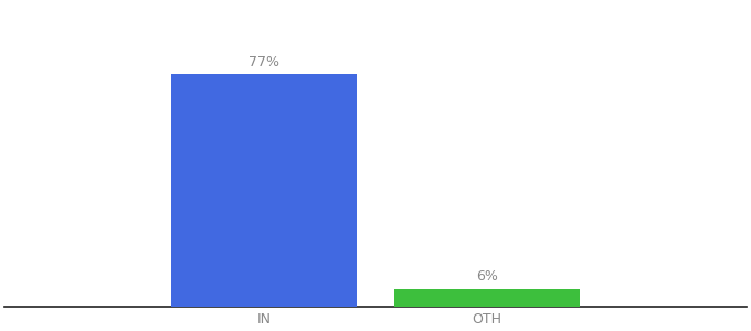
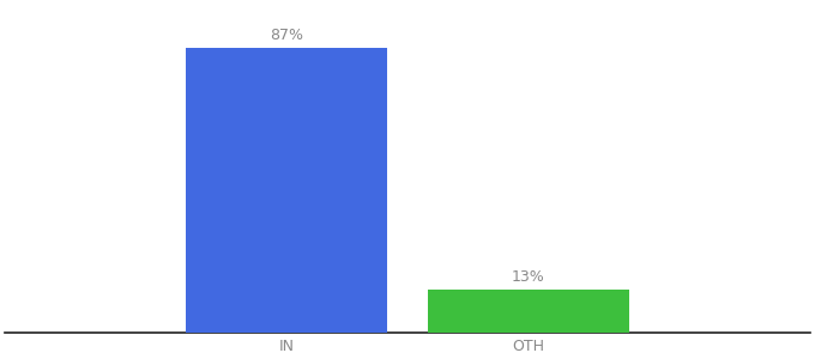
IN: 77% -> 87%
OTH: 6% -> 13%
